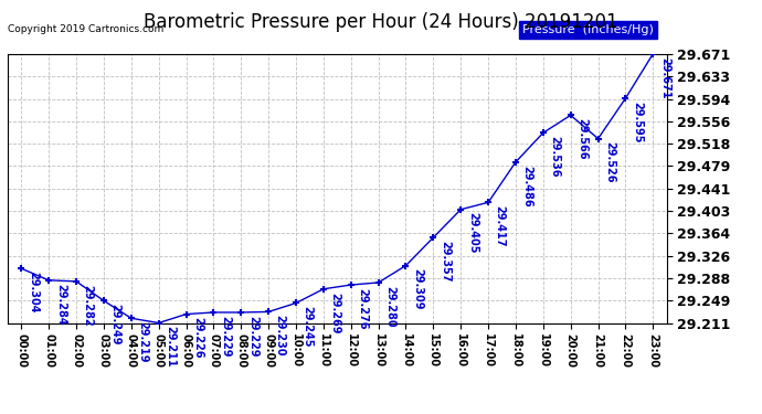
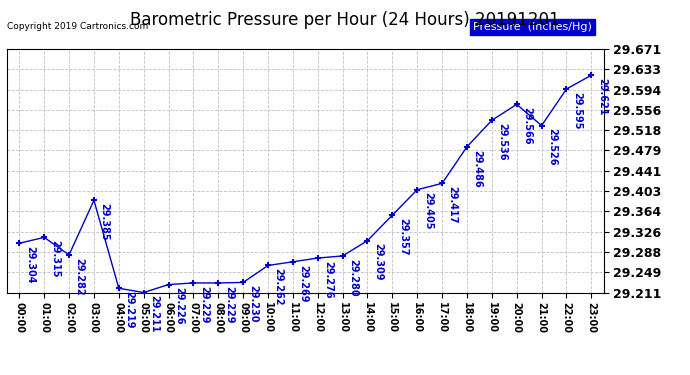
01:00: 29.284 -> 29.315
03:00: 29.249 -> 29.385
10:00: 29.245 -> 29.262
23:00: 29.671 -> 29.621
